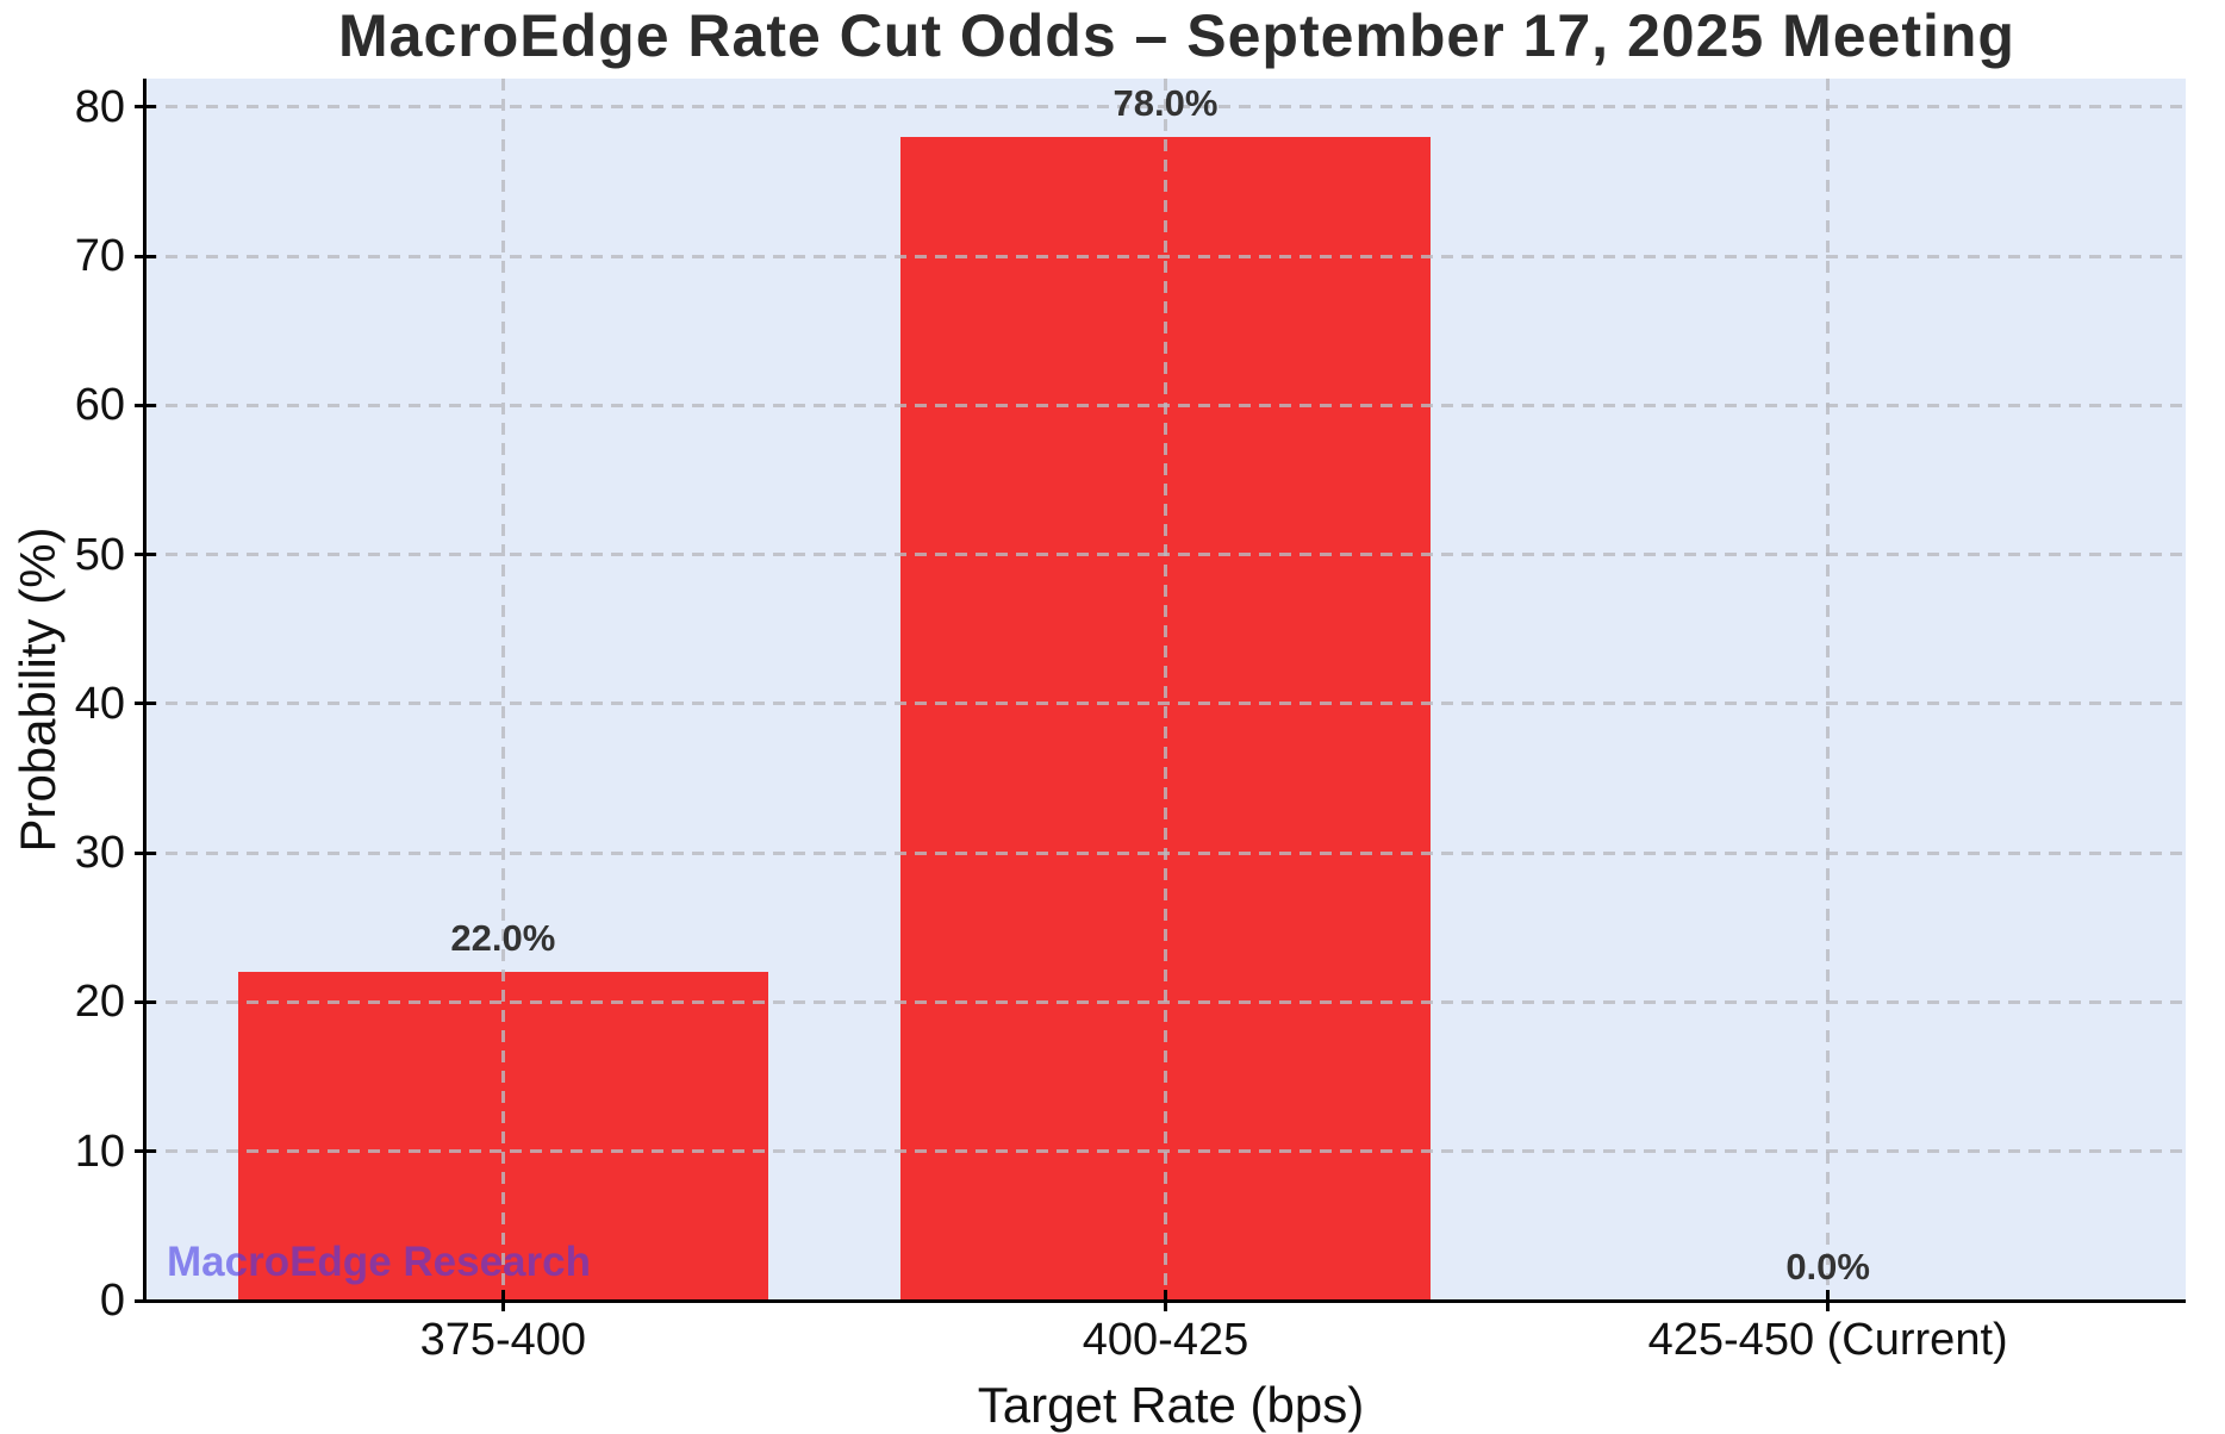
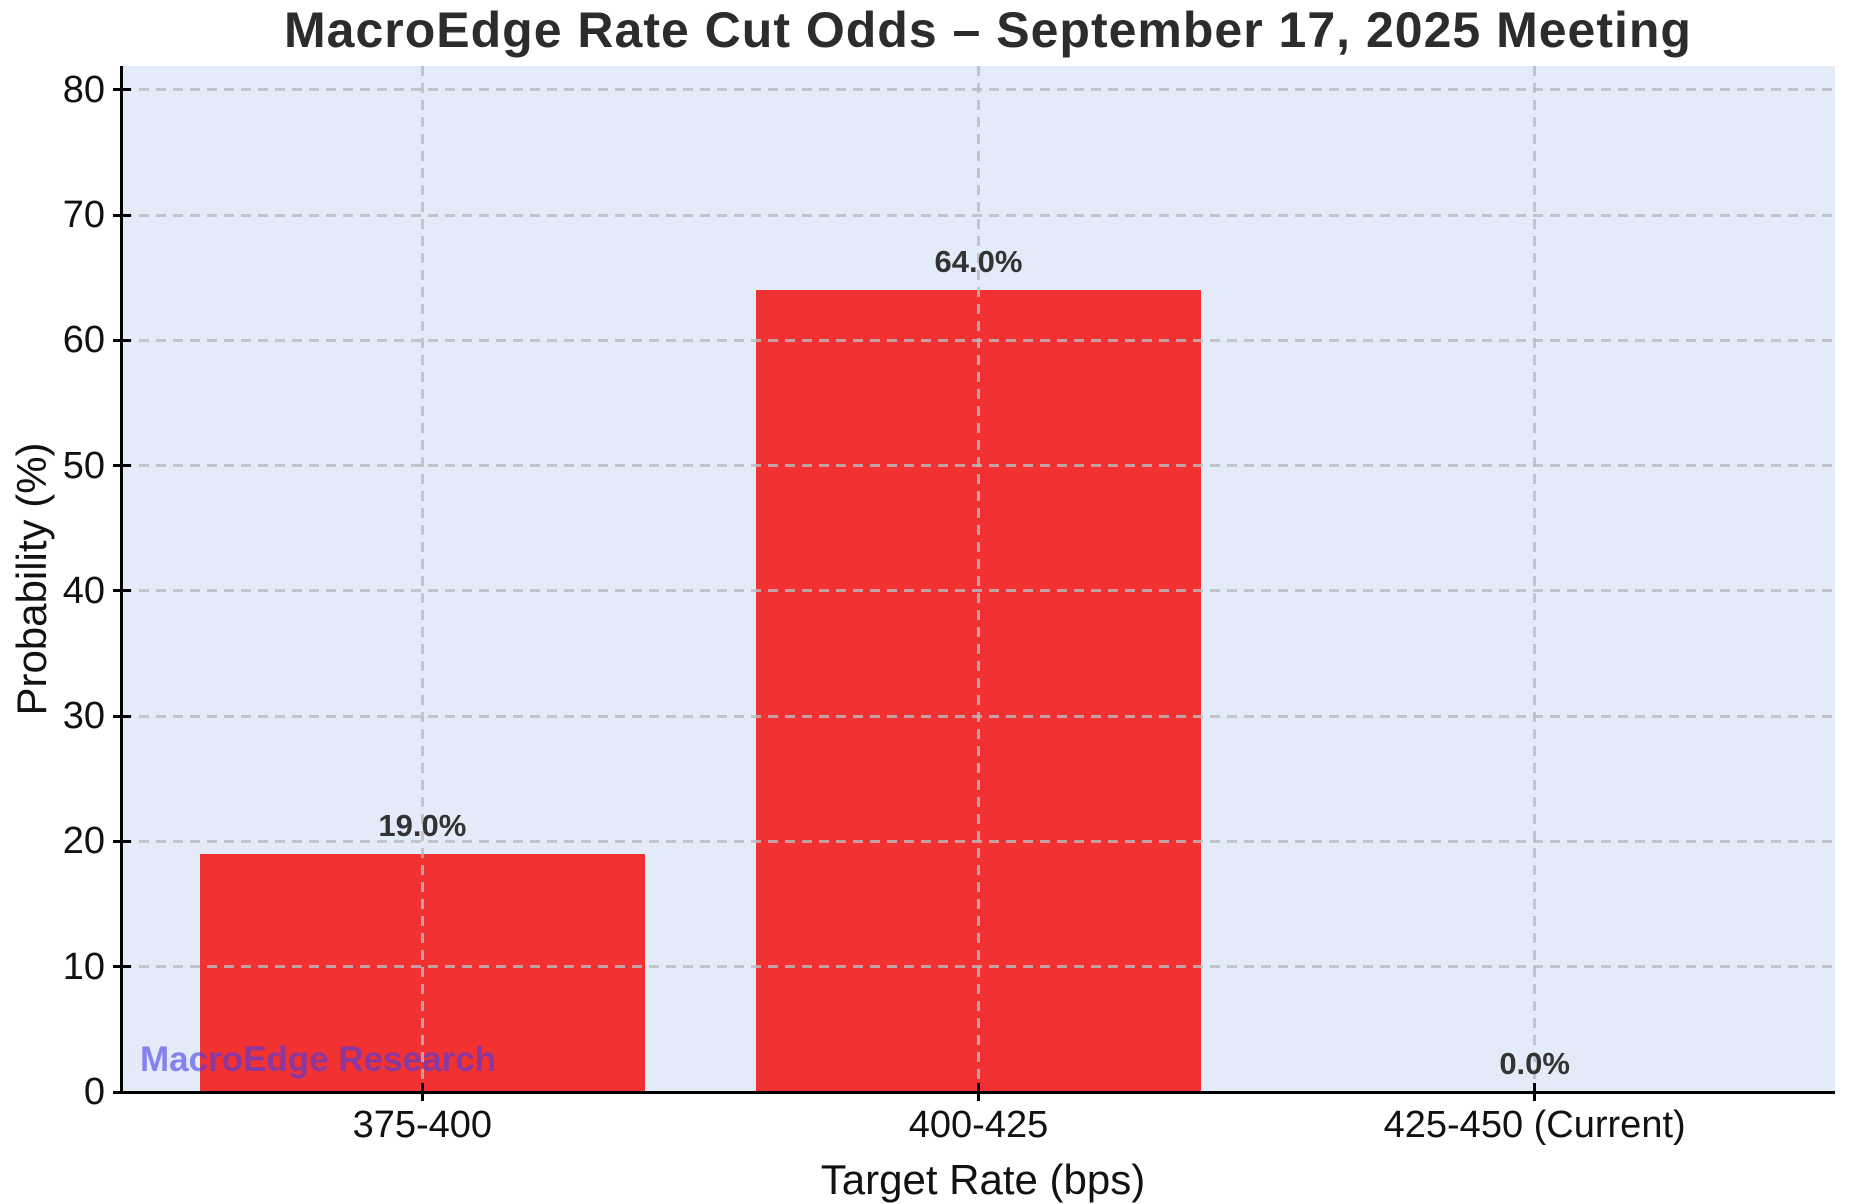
375-400: 22.0% -> 19.0%
400-425: 78.0% -> 64.0%
